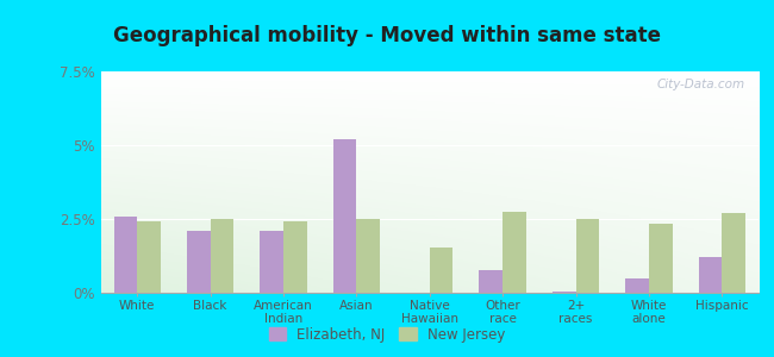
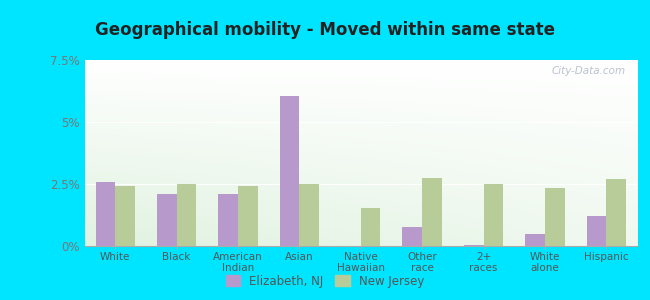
Elizabeth, NJ/Asian: 5.20% -> 6.05%
